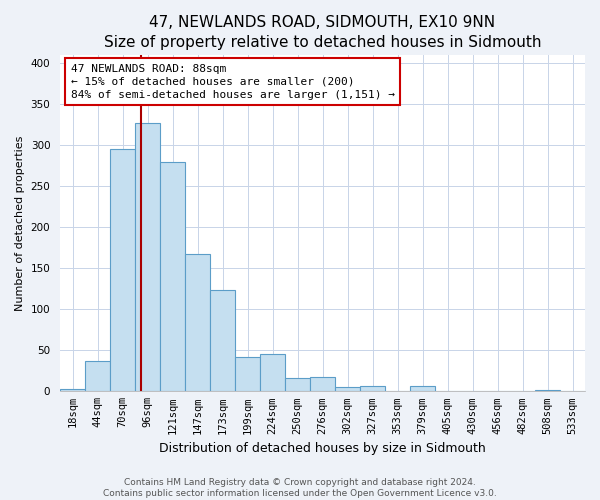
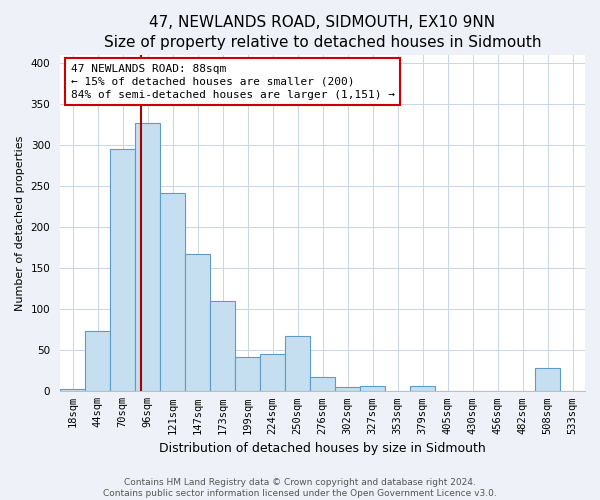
44sqm: 37 -> 74
121sqm: 280 -> 242
173sqm: 123 -> 110
250sqm: 16 -> 68
508sqm: 2 -> 28
